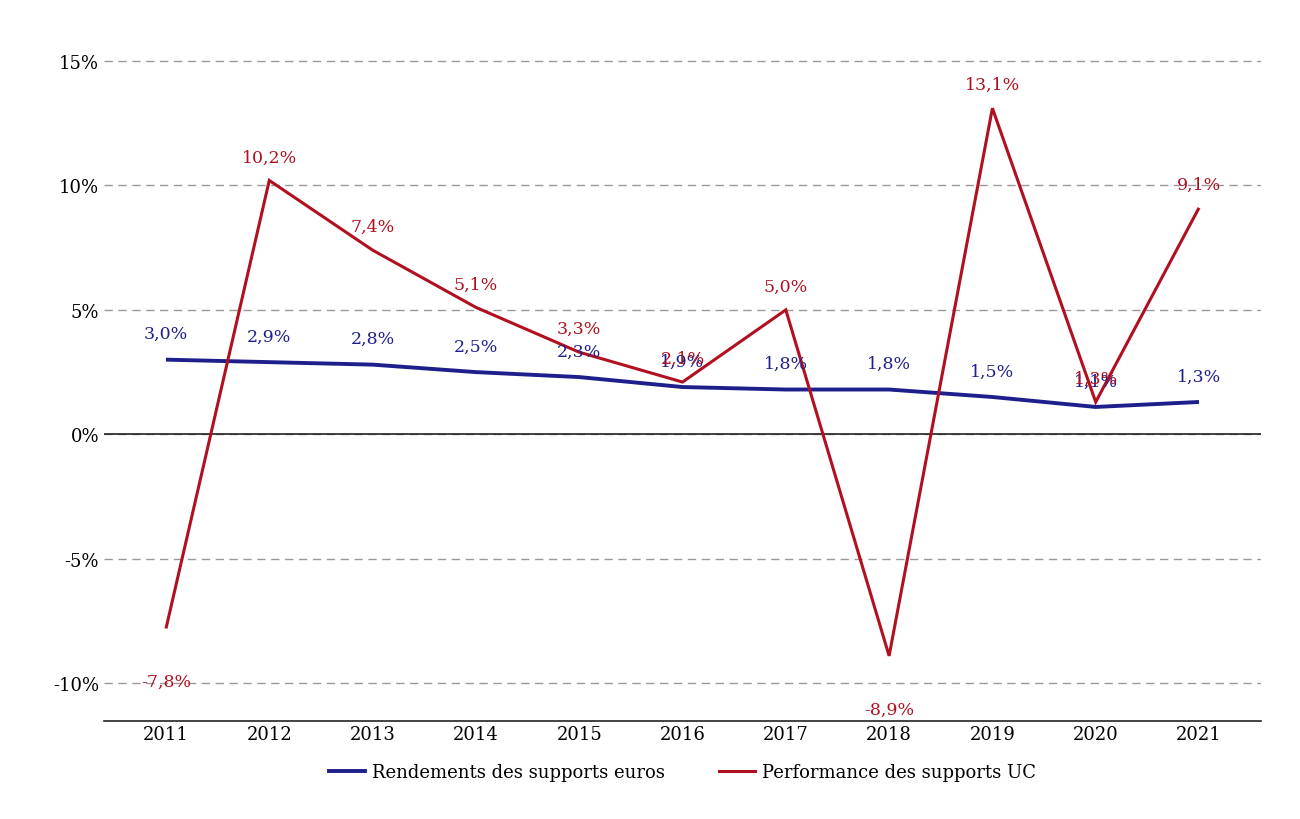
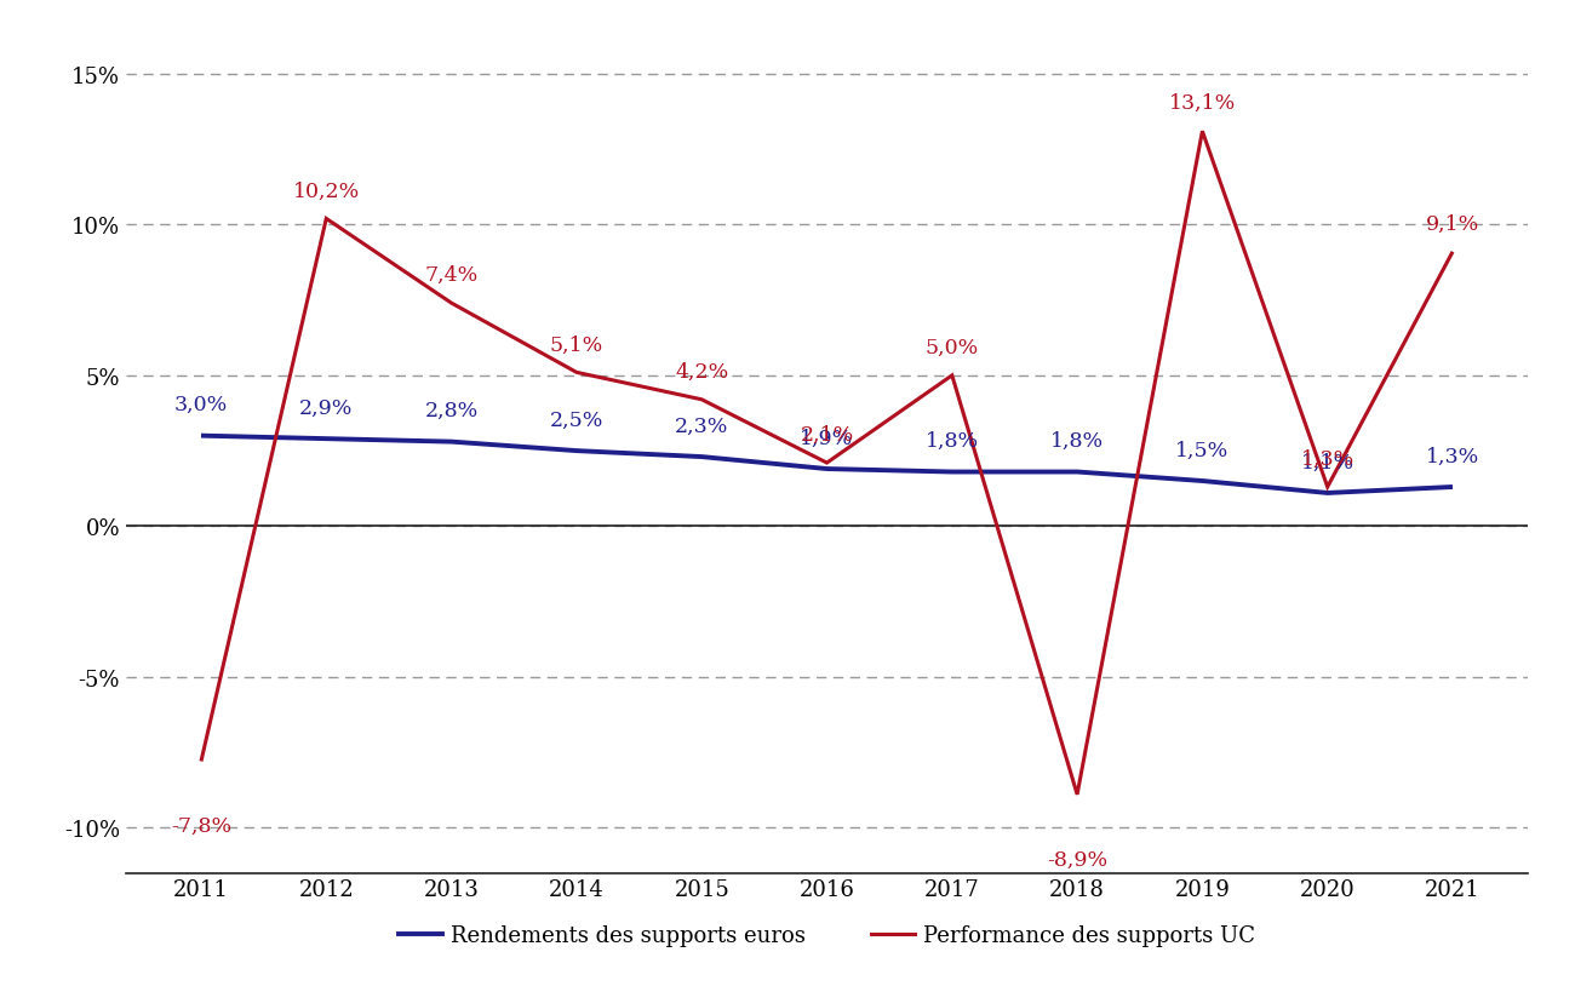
Performance des supports UC/2015: 3,3% -> 4,2%
